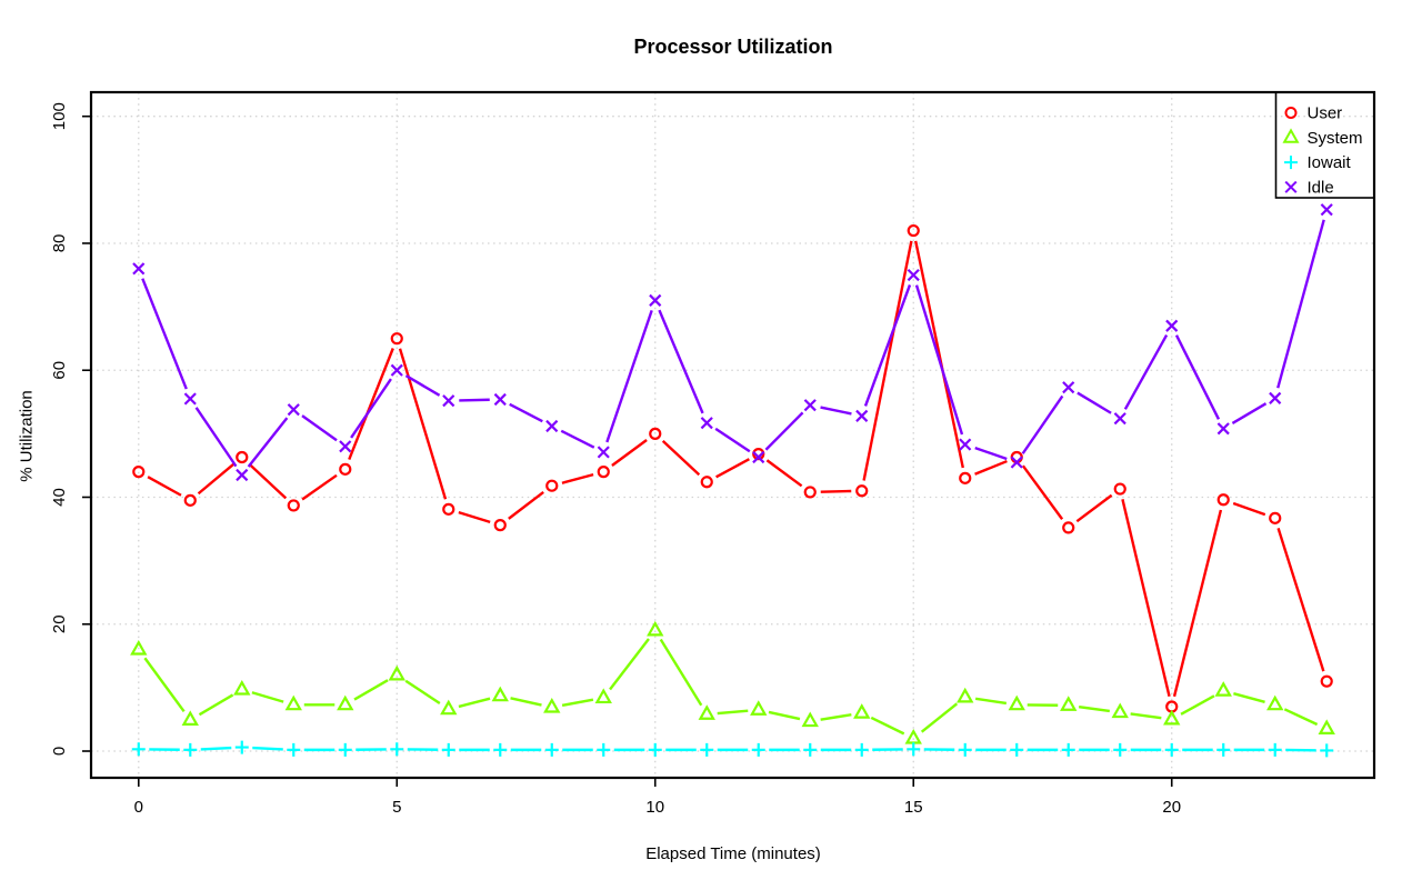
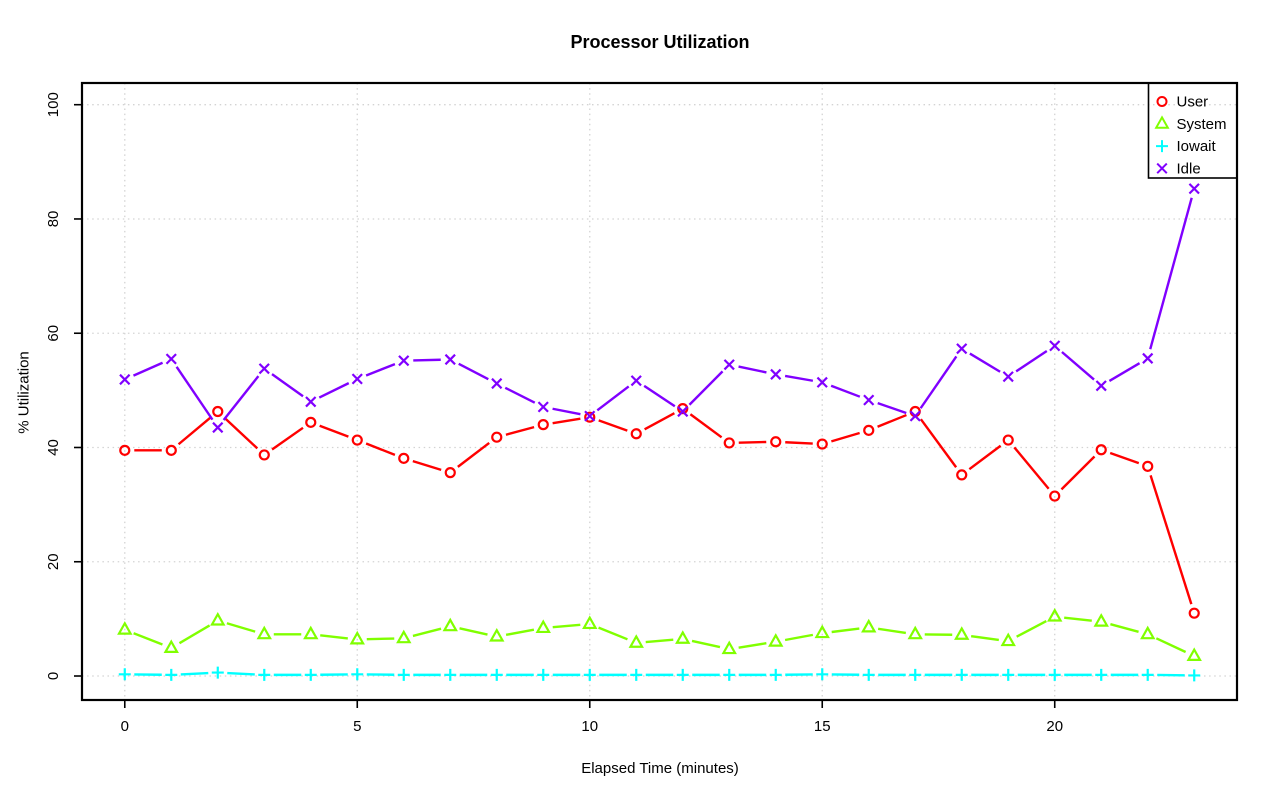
User/0: 44 -> 40
System/0: 16 -> 8
Idle/0: 76 -> 52
User/5: 65 -> 41
System/5: 12 -> 6
Idle/5: 60 -> 52
User/10: 50 -> 45
System/10: 19 -> 9
Idle/10: 71 -> 46
User/15: 82 -> 41
System/15: 2 -> 8
Idle/15: 75 -> 51
User/20: 7 -> 32
System/20: 5 -> 10
Idle/20: 67 -> 58
